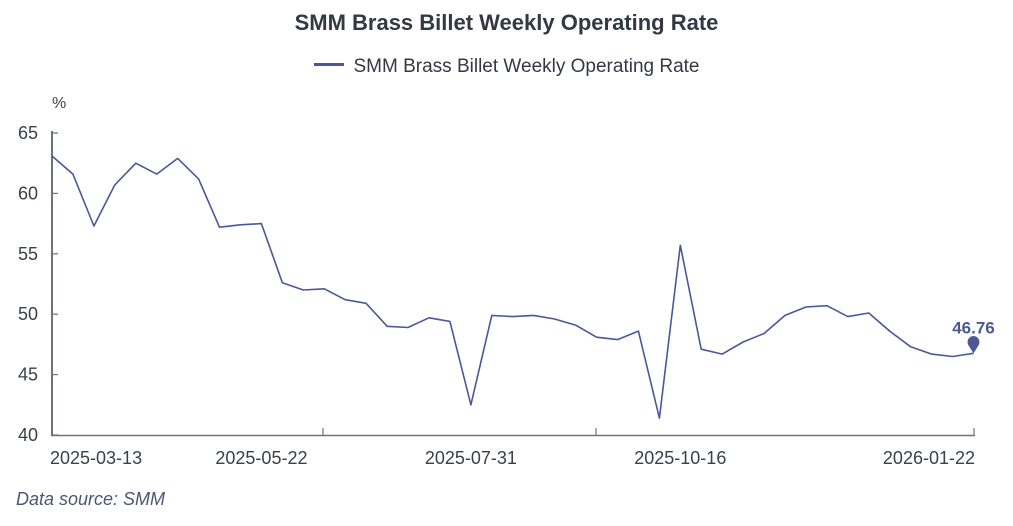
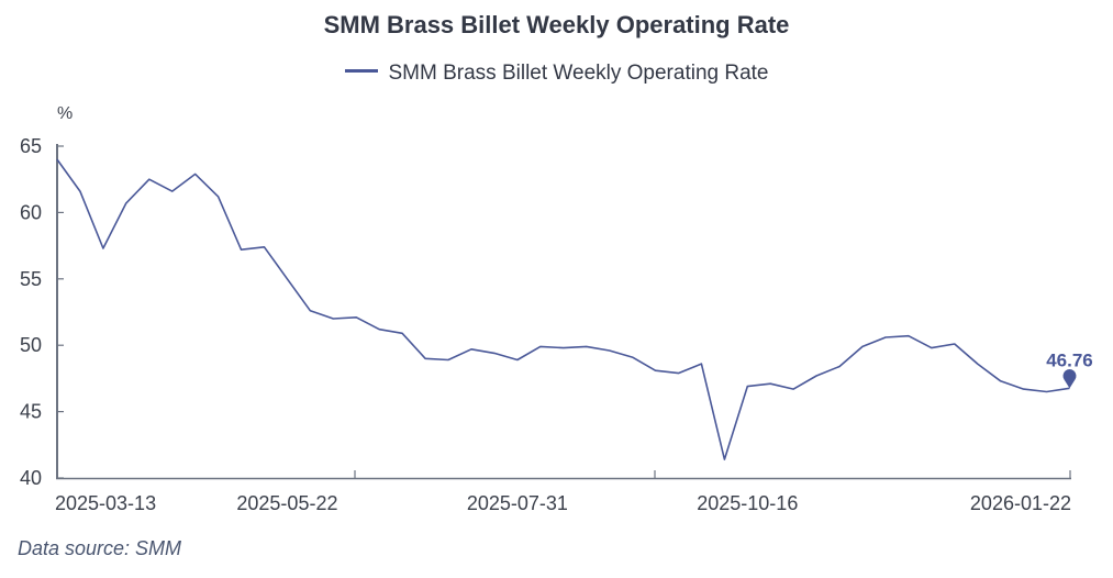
2025-03-13: 63.1 -> 64.0
2025-05-22: 57.5 -> 55.0
2025-07-31: 42.5 -> 48.9
2025-10-16: 55.7 -> 46.9
